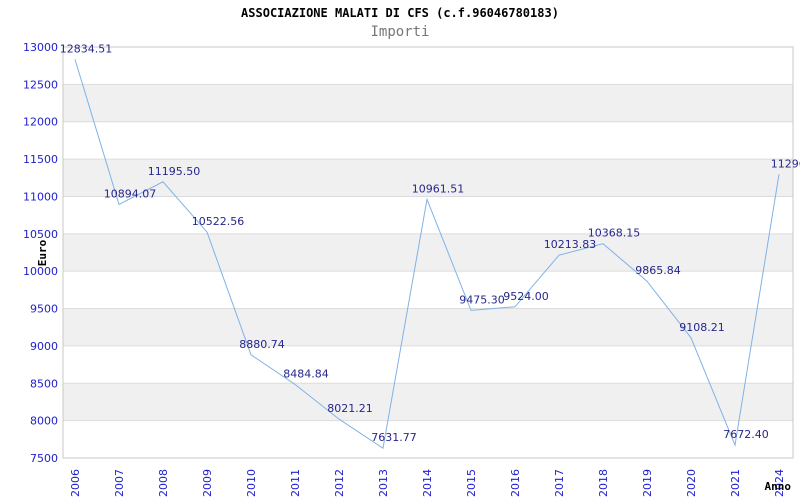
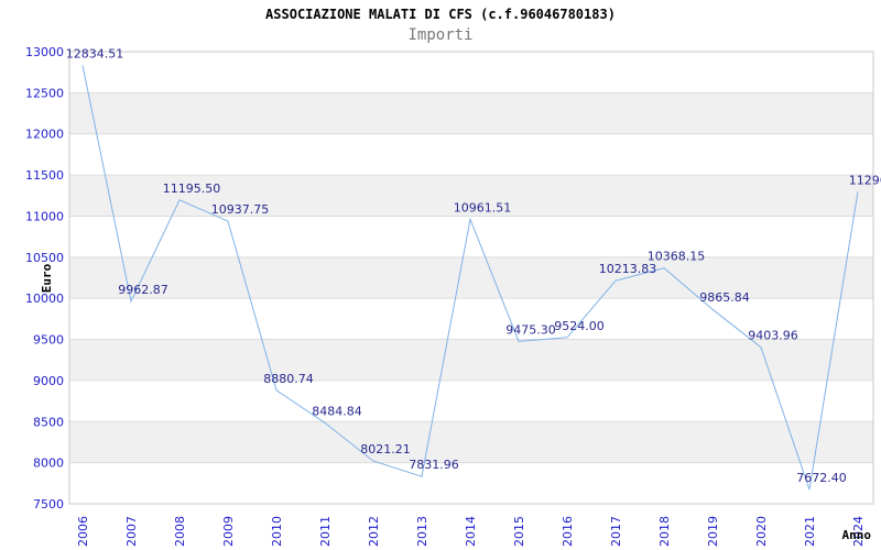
2007: 10894.07 -> 9962.87
2009: 10522.56 -> 10937.75
2013: 7631.77 -> 7831.96
2020: 9108.21 -> 9403.96
